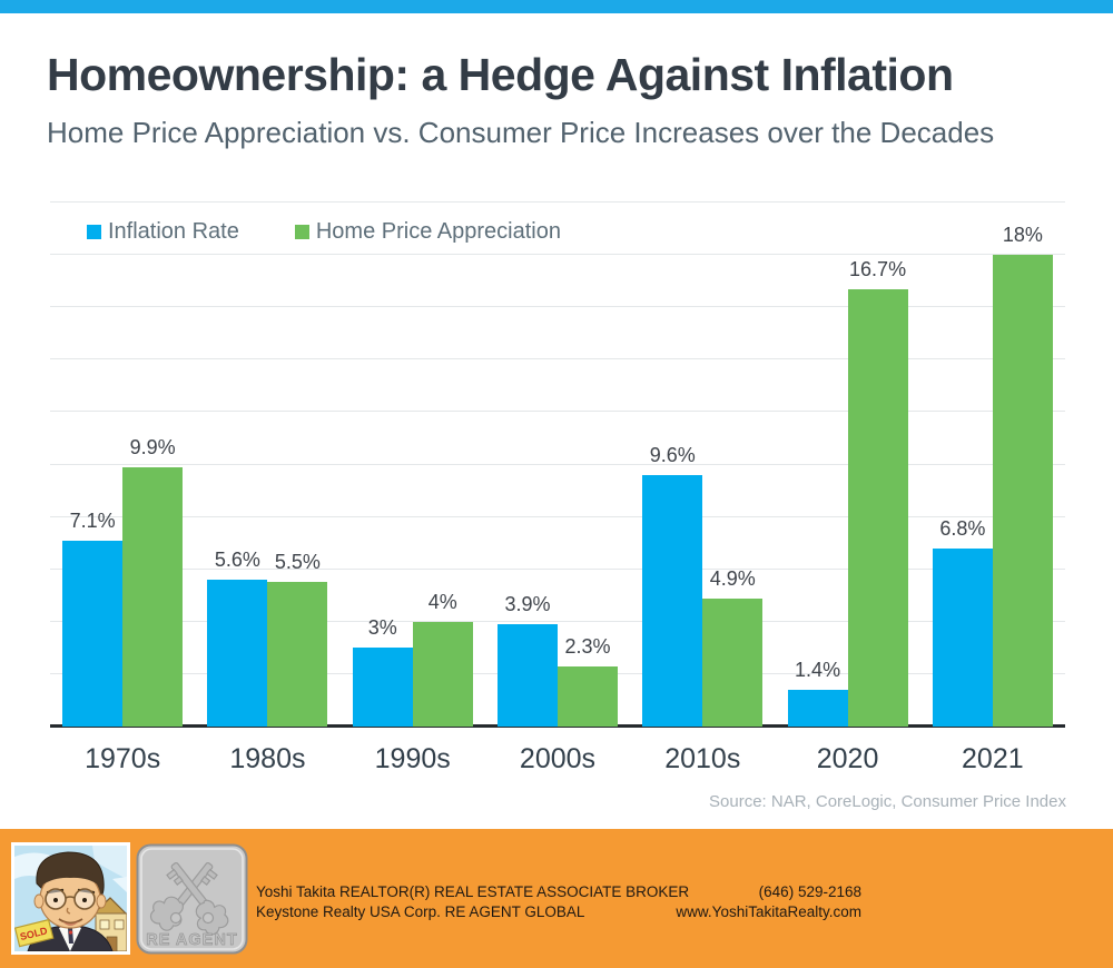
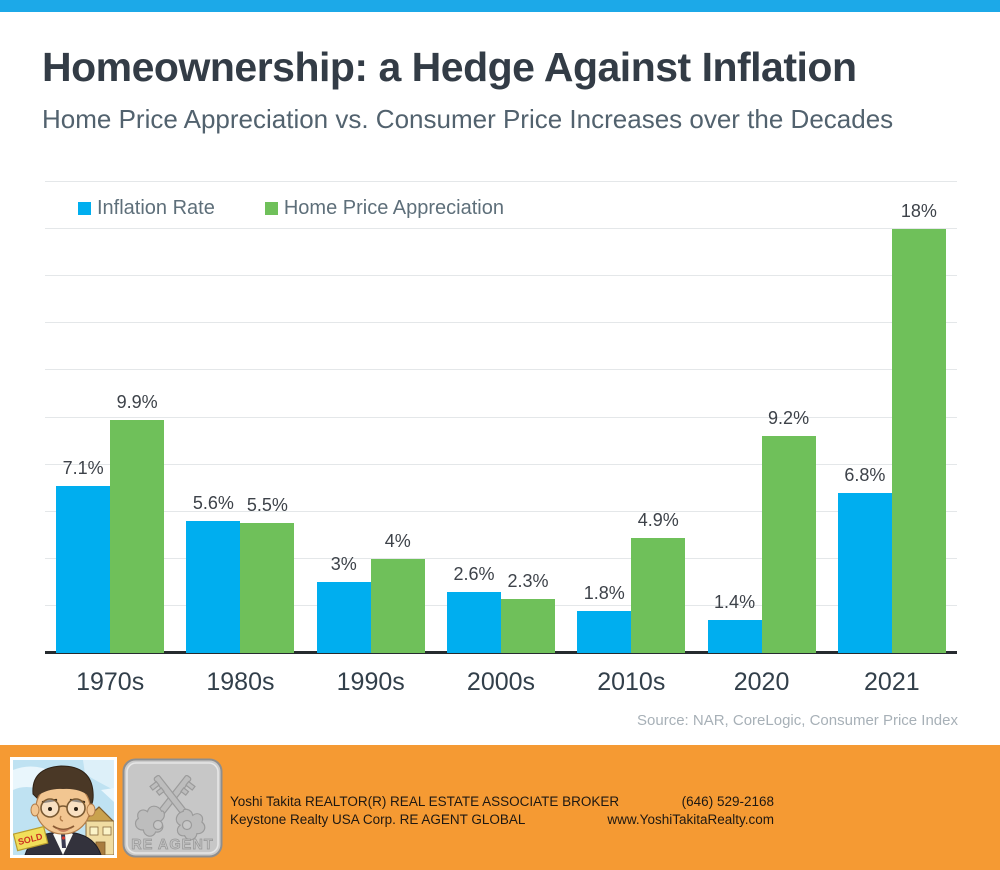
Inflation Rate/2000s: 3.9% -> 2.6%
Inflation Rate/2010s: 9.6% -> 1.8%
Home Price Appreciation/2020: 16.7% -> 9.2%
